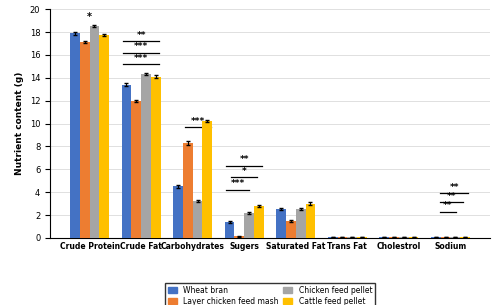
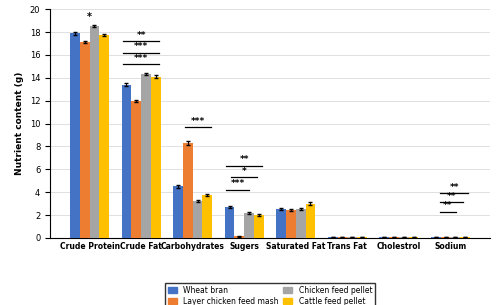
Cattle feed pellet/Carbohydrates: 10.2 -> 3.8
Wheat bran/Sugers: 1.4 -> 2.7
Cattle feed pellet/Sugers: 2.8 -> 2.0
Layer chicken feed mash/Saturated Fat: 1.5 -> 2.5
